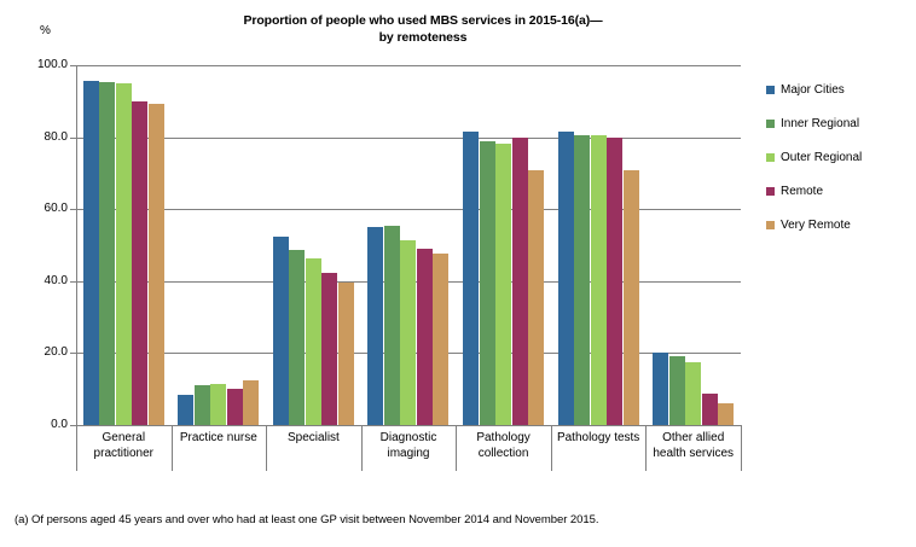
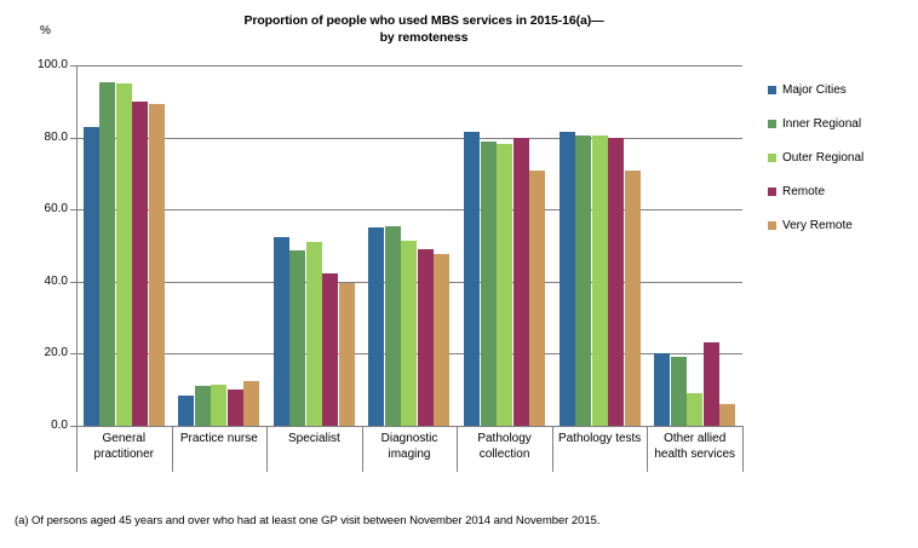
Major Cities/General practitioner: 96 -> 83
Outer Regional/Specialist: 46 -> 51
Outer Regional/Other allied health services: 18 -> 9
Remote/Other allied health services: 9 -> 23
